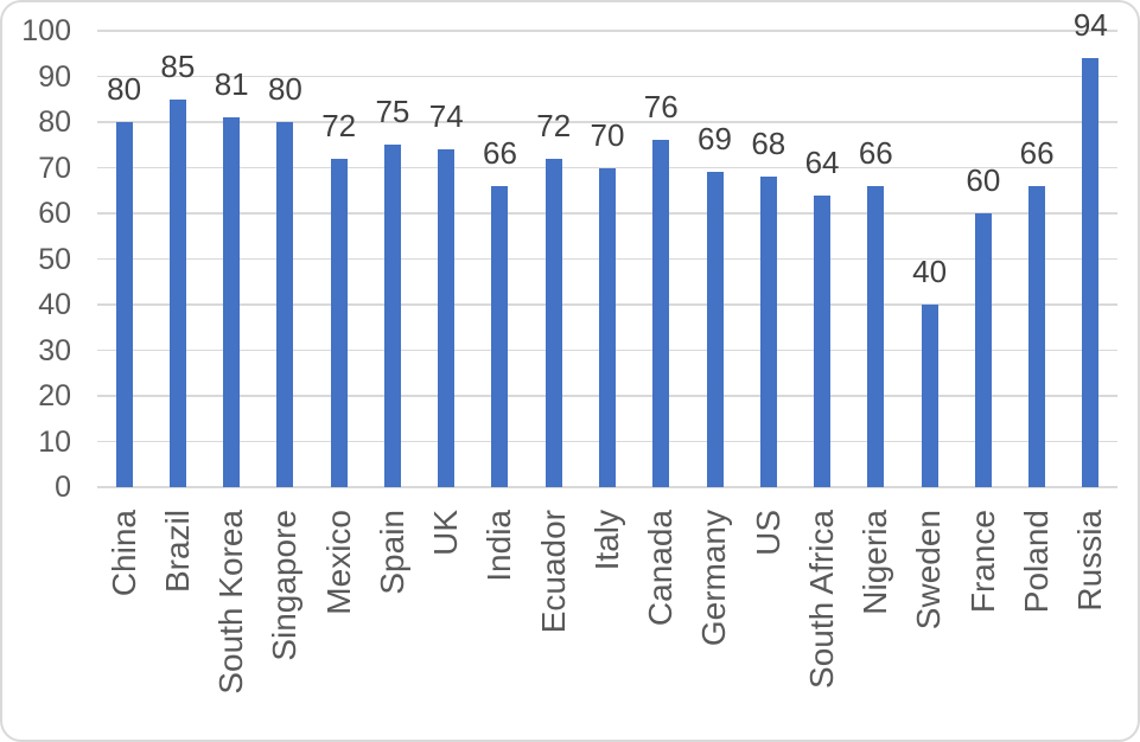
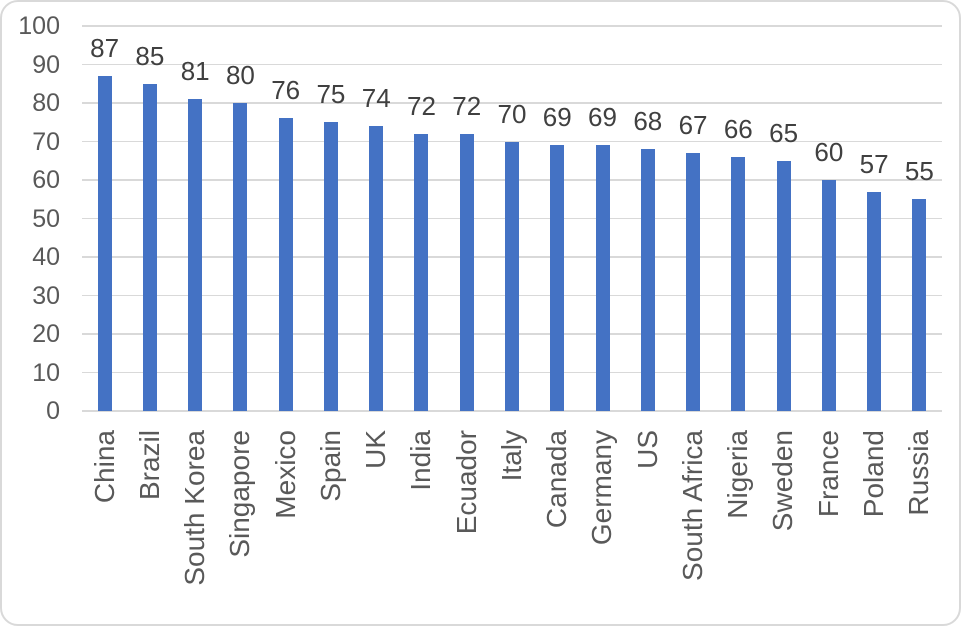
China: 80 -> 87
Mexico: 72 -> 76
India: 66 -> 72
Canada: 76 -> 69
South Africa: 64 -> 67
Sweden: 40 -> 65
Poland: 66 -> 57
Russia: 94 -> 55
